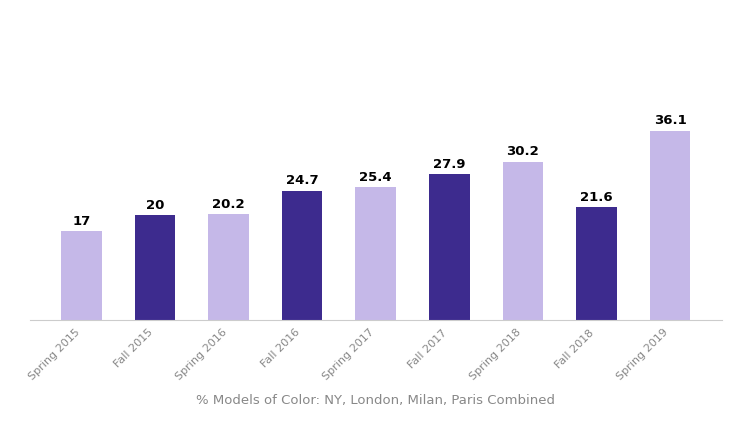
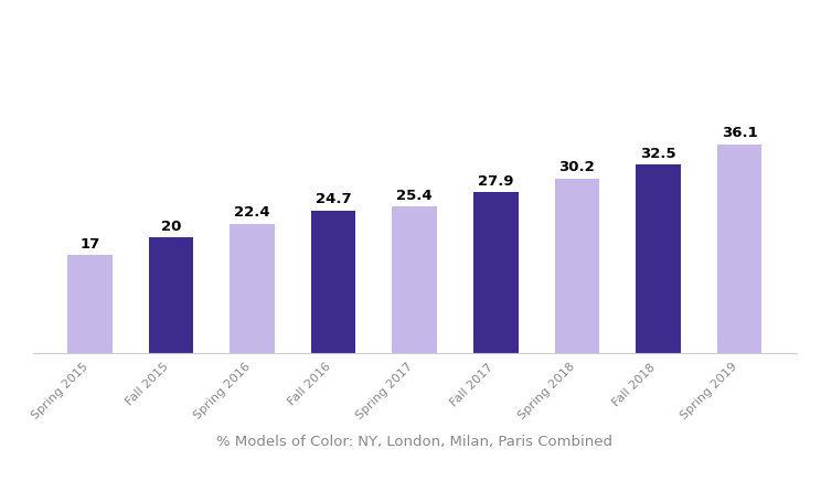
Spring 2016: 20.2 -> 22.4
Fall 2018: 21.6 -> 32.5
